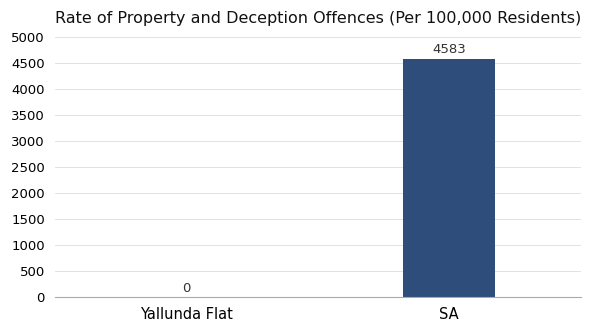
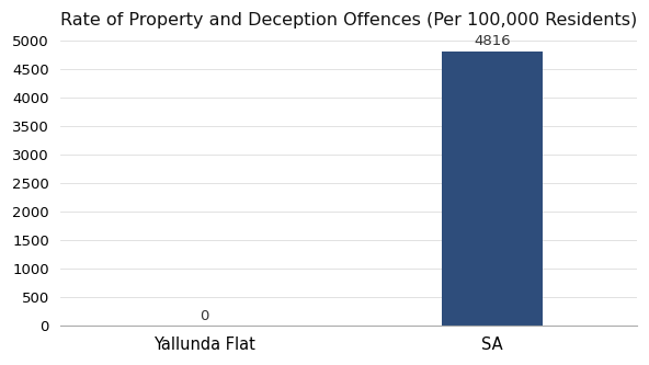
SA: 4583 -> 4816
